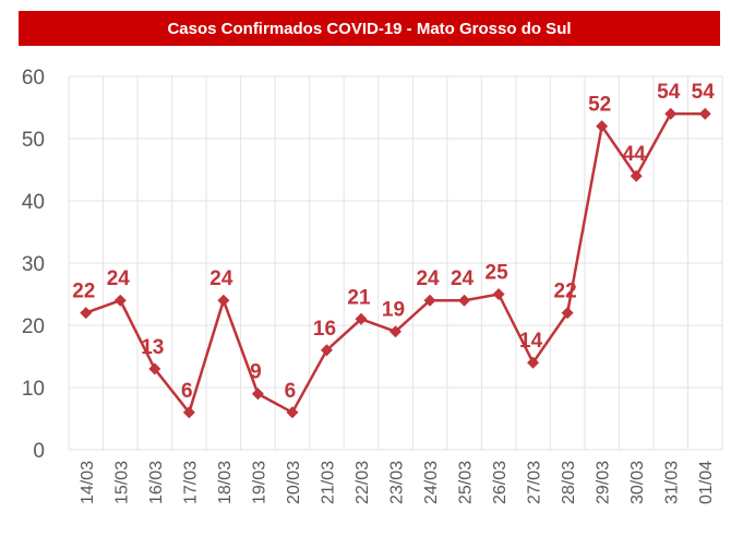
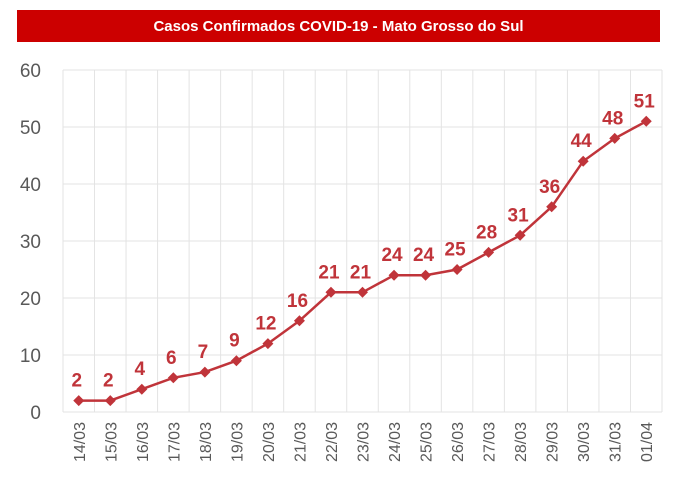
14/03: 22 -> 2
15/03: 24 -> 2
16/03: 13 -> 4
18/03: 24 -> 7
20/03: 6 -> 12
23/03: 19 -> 21
27/03: 14 -> 28
28/03: 22 -> 31
29/03: 52 -> 36
31/03: 54 -> 48
01/04: 54 -> 51
